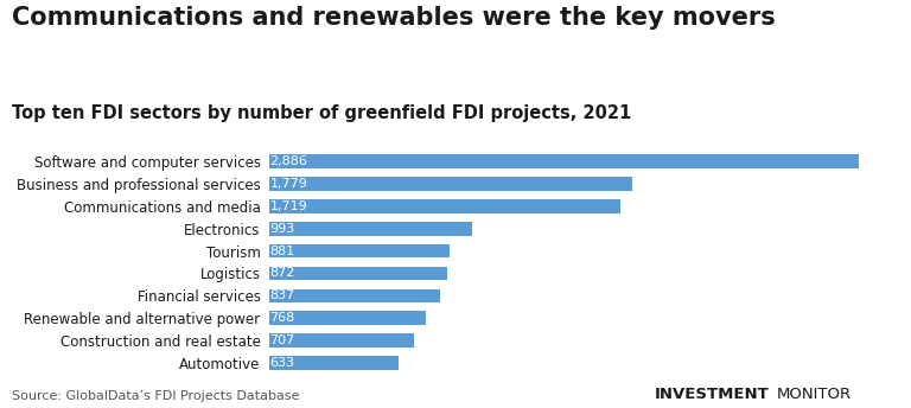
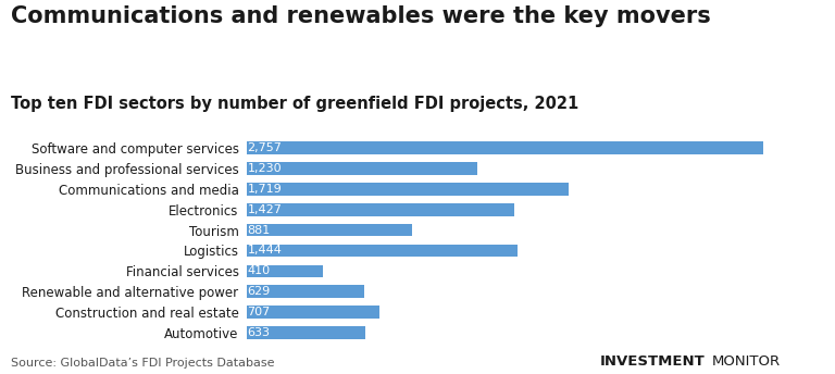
Software and computer services: 2,886 -> 2,757
Business and professional services: 1,779 -> 1,230
Electronics: 993 -> 1,427
Logistics: 872 -> 1,444
Financial services: 837 -> 410
Renewable and alternative power: 768 -> 629
